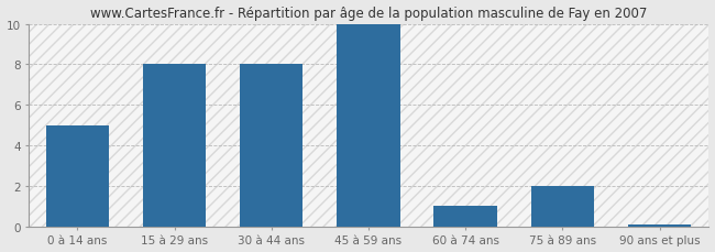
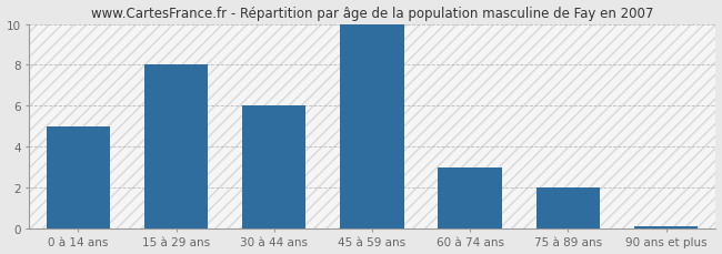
30 à 44 ans: 8.0 -> 6.0
60 à 74 ans: 1.0 -> 3.0
